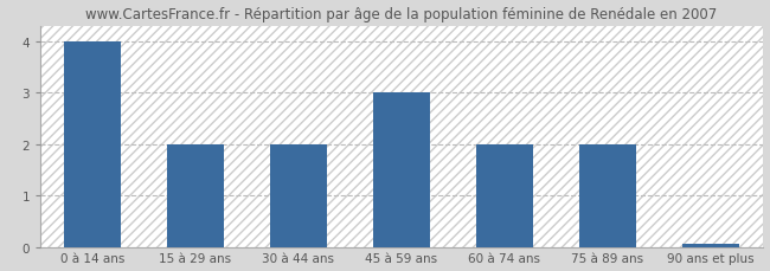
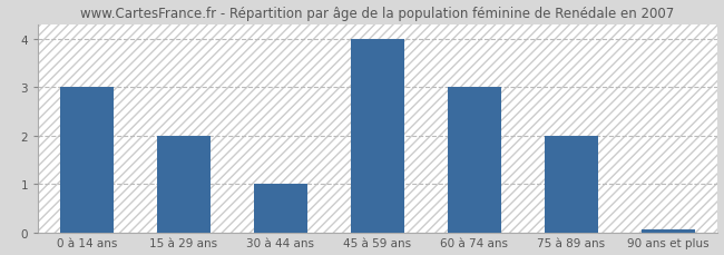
0 à 14 ans: 4.00 -> 3.00
30 à 44 ans: 2.00 -> 1.00
45 à 59 ans: 3.00 -> 4.00
60 à 74 ans: 2.00 -> 3.00
